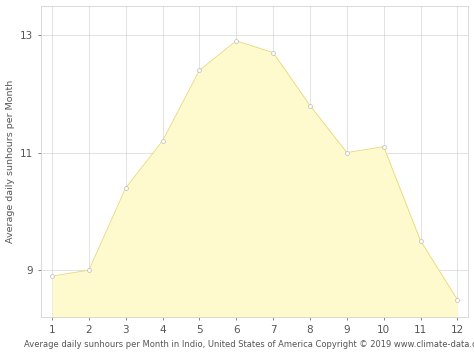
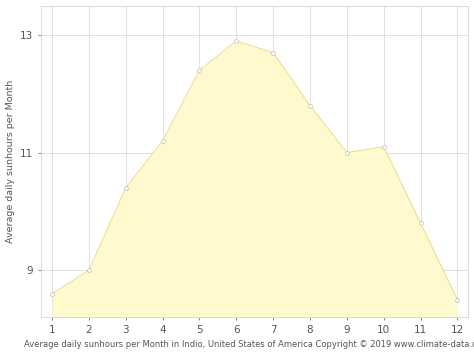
1: 8.9 -> 8.6
11: 9.5 -> 9.8
